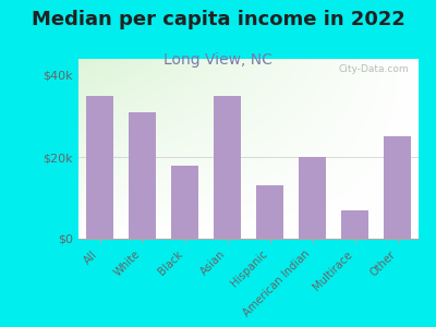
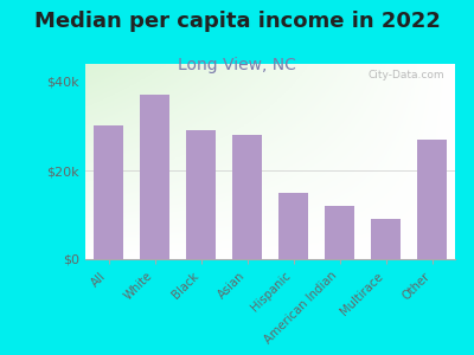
All: $35k -> $30k
White: $31k -> $37k
Black: $18k -> $29k
Asian: $35k -> $28k
Hispanic: $13k -> $15k
American Indian: $20k -> $12k
Multirace: $7k -> $9k
Other: $25k -> $27k
